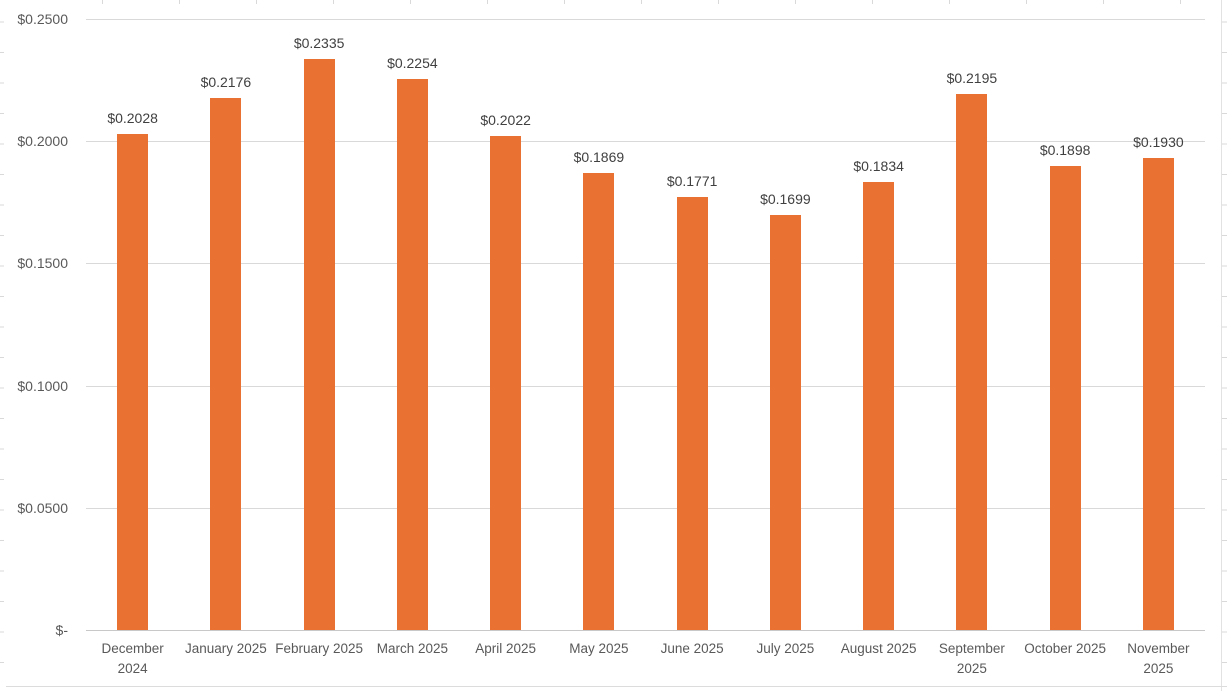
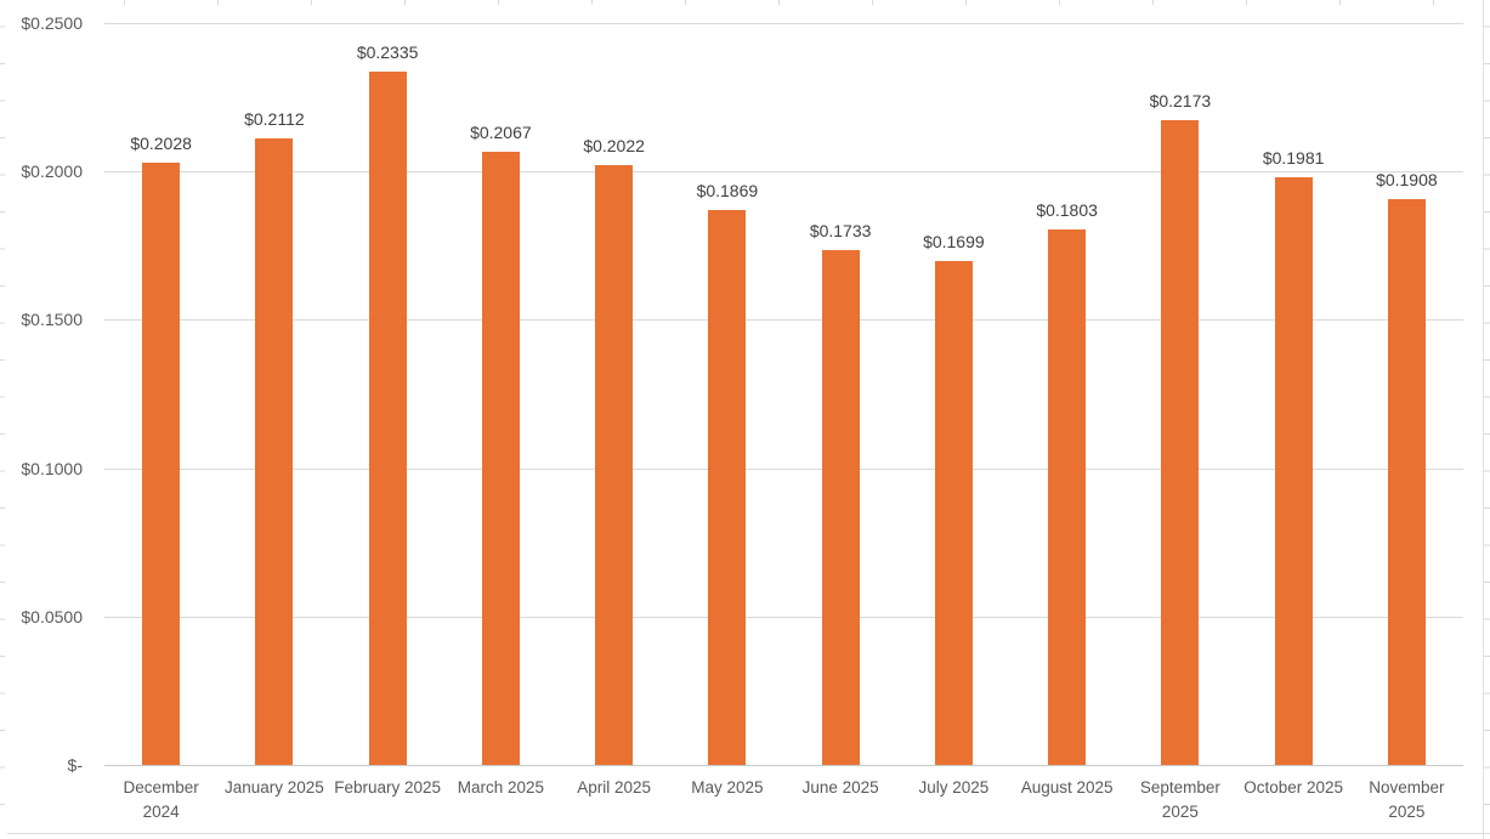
January 2025: $0.2176 -> $0.2112
March 2025: $0.2254 -> $0.2067
June 2025: $0.1771 -> $0.1733
August 2025: $0.1834 -> $0.1803
September 2025: $0.2195 -> $0.2173
October 2025: $0.1898 -> $0.1981
November 2025: $0.1930 -> $0.1908
